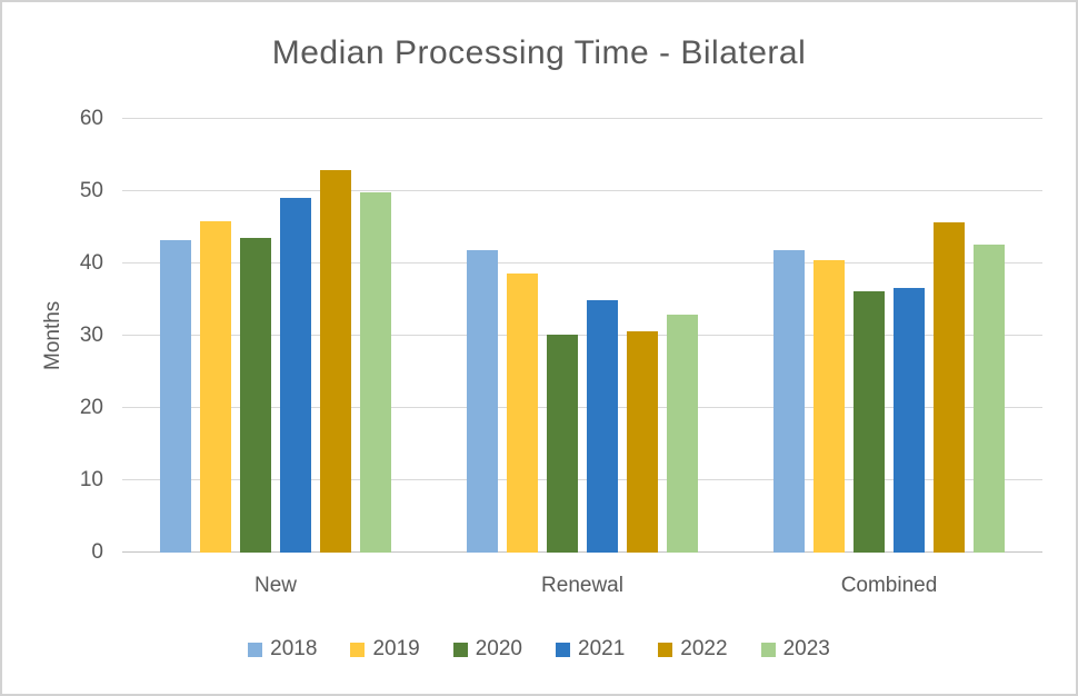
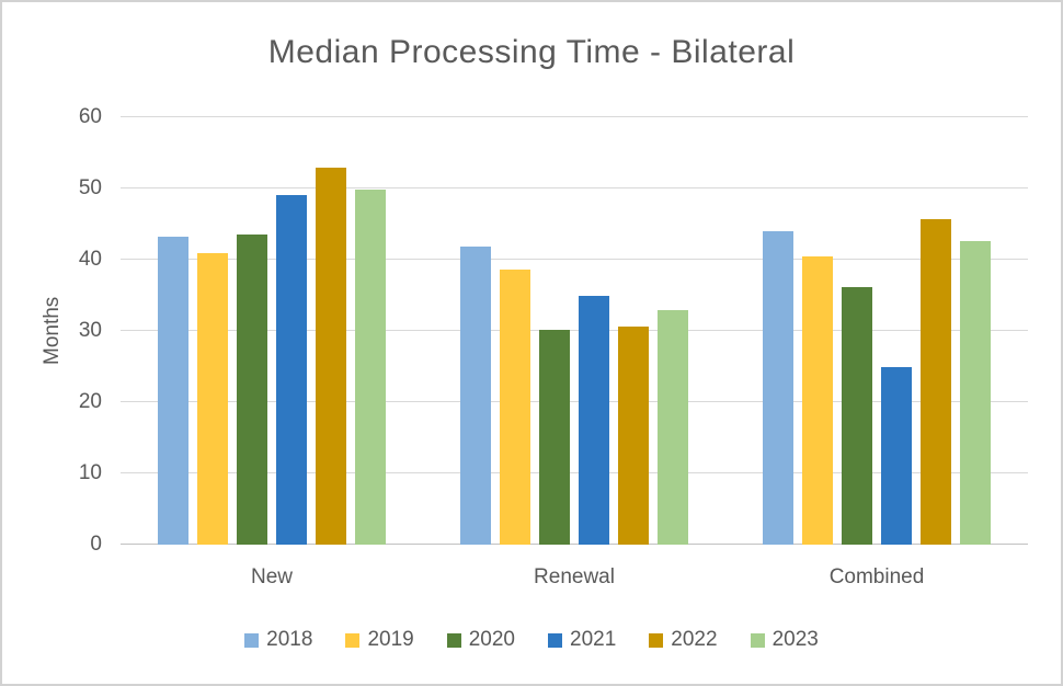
2019/New: 46 -> 41
2018/Combined: 42 -> 44
2021/Combined: 37 -> 25
